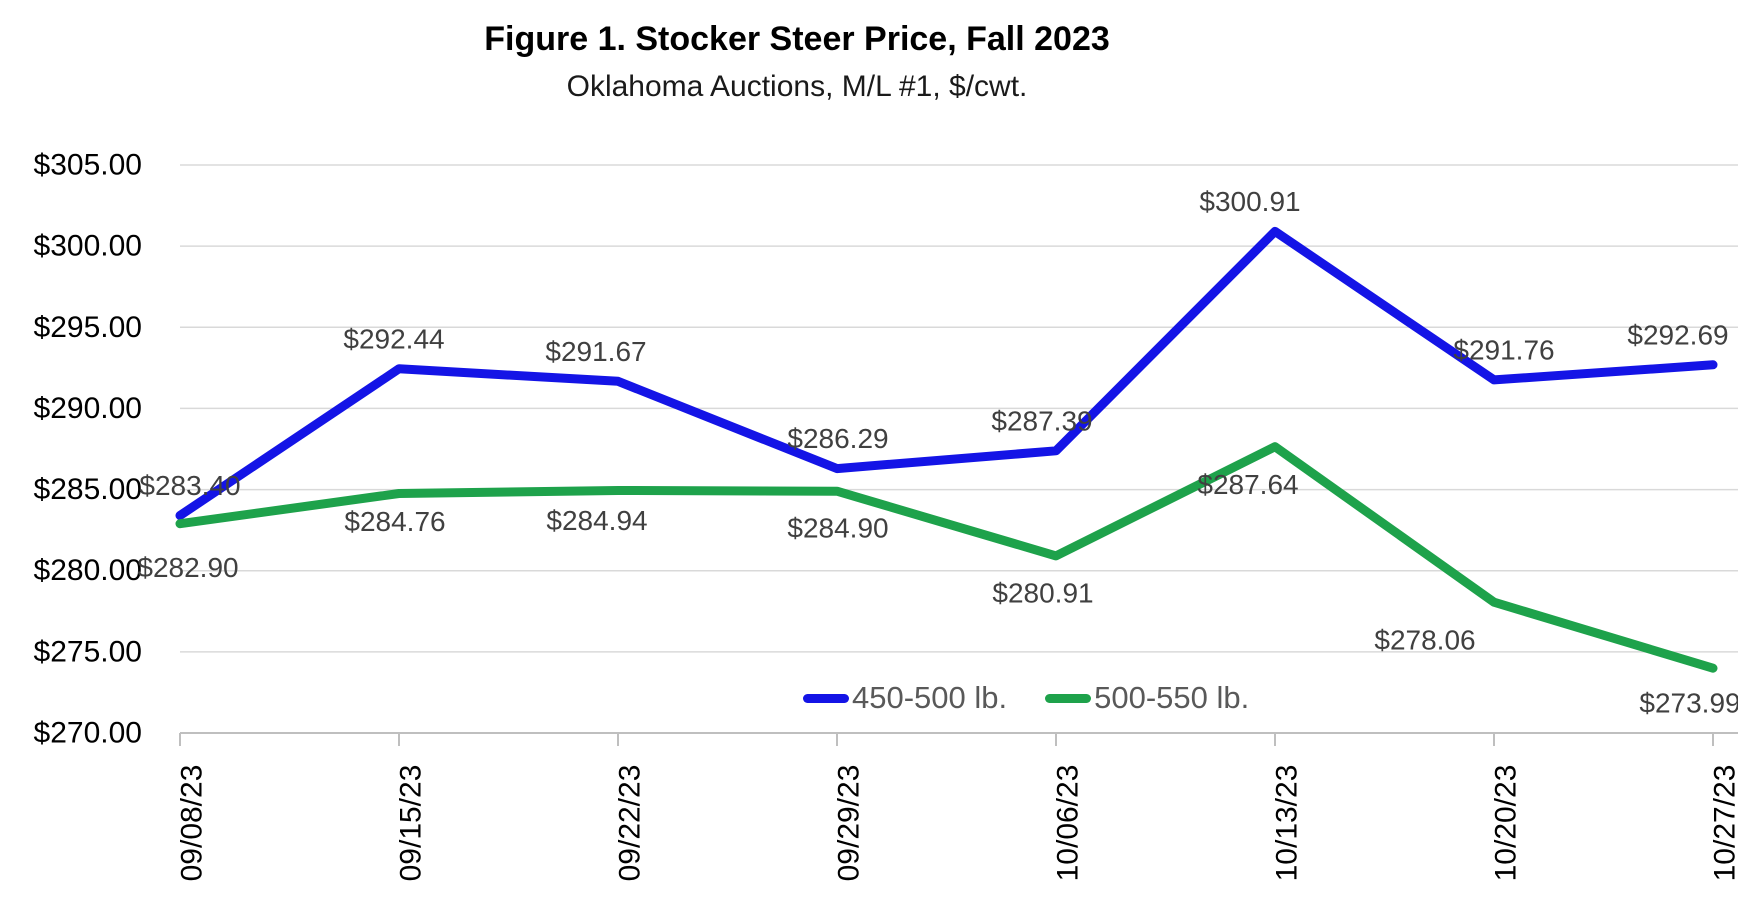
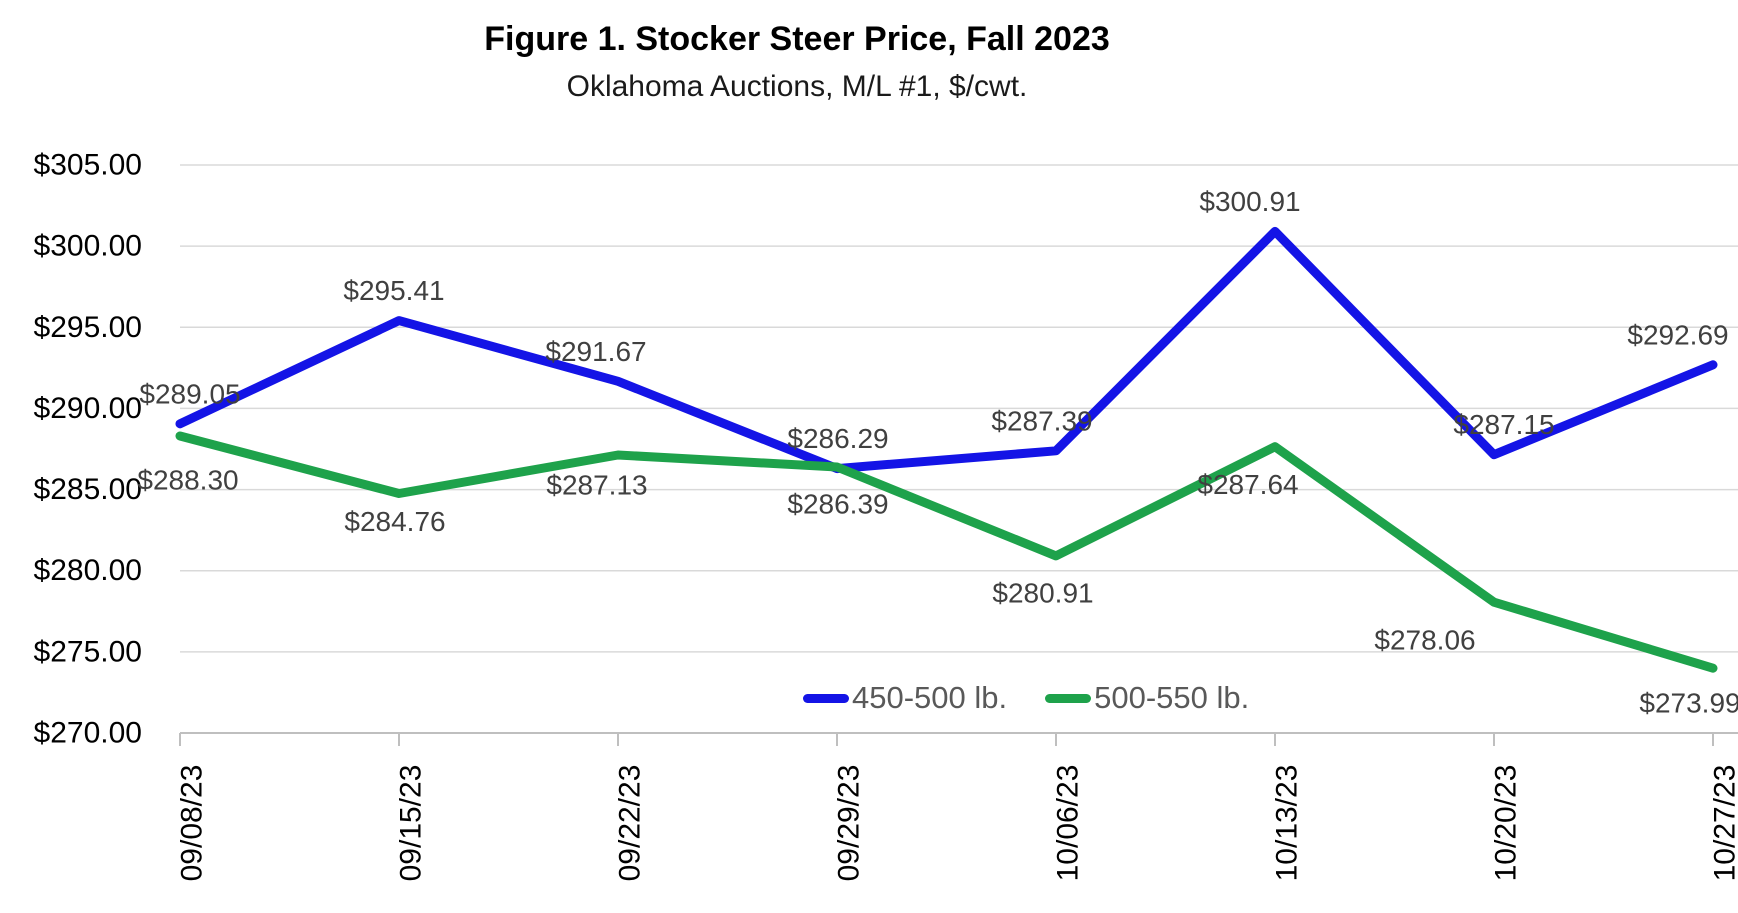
450-500 lb./09/08/23: $283.40 -> $289.05
500-550 lb./09/08/23: $282.90 -> $288.30
450-500 lb./09/15/23: $292.44 -> $295.41
500-550 lb./09/22/23: $284.94 -> $287.13
500-550 lb./09/29/23: $284.90 -> $286.39
450-500 lb./10/20/23: $291.76 -> $287.15
